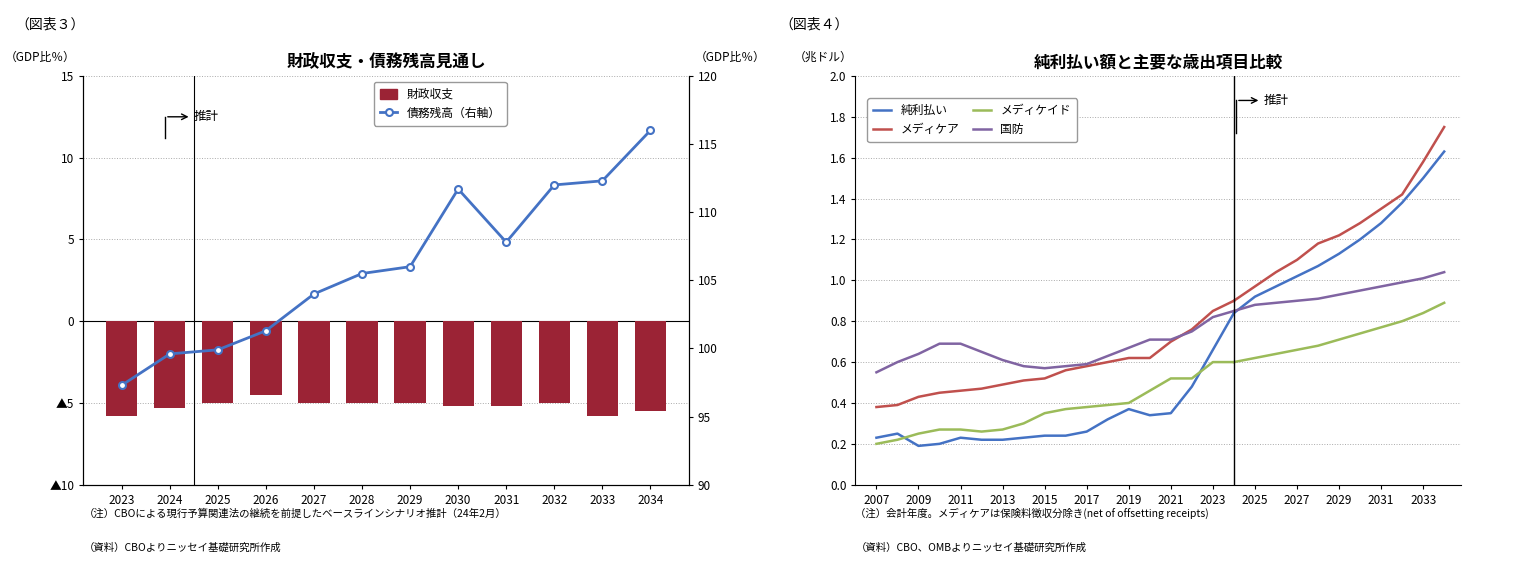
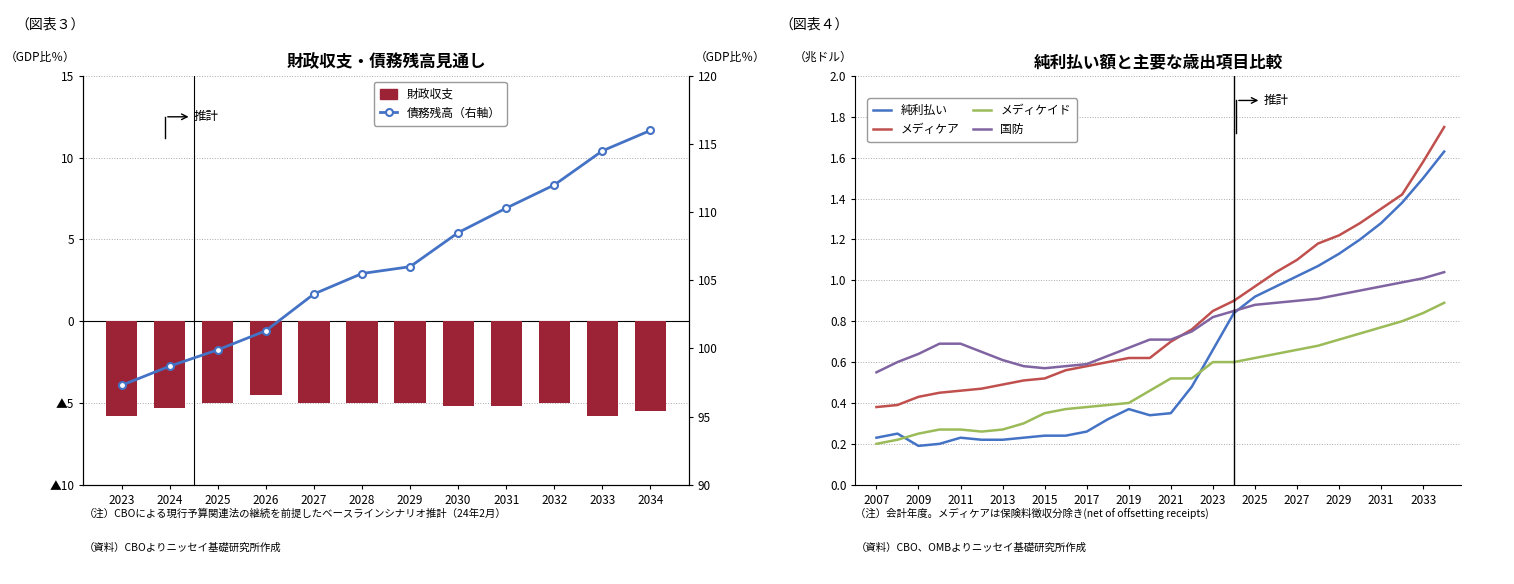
財政収支・債務残高見通し/債務残高（右軸）/2024: 99.6 -> 98.7
財政収支・債務残高見通し/債務残高（右軸）/2030: 111.7 -> 108.5
財政収支・債務残高見通し/債務残高（右軸）/2031: 107.8 -> 110.3
財政収支・債務残高見通し/債務残高（右軸）/2033: 112.3 -> 114.5
